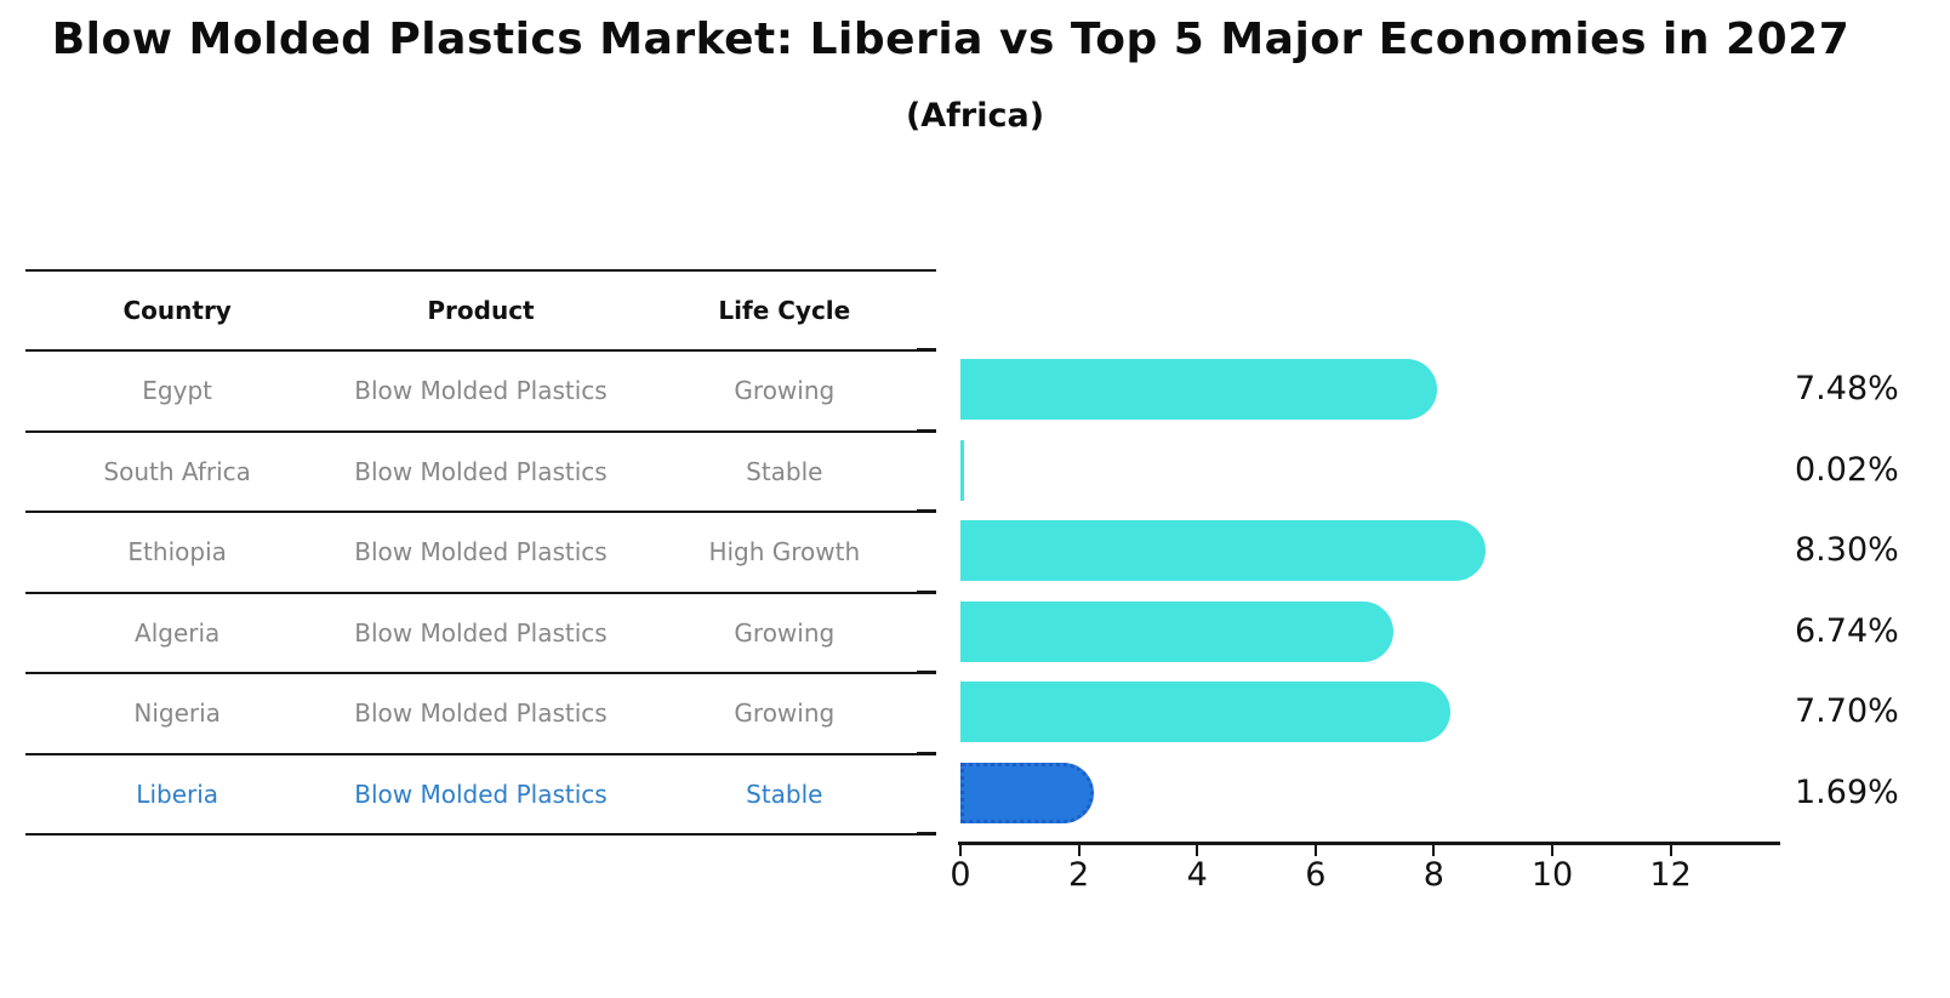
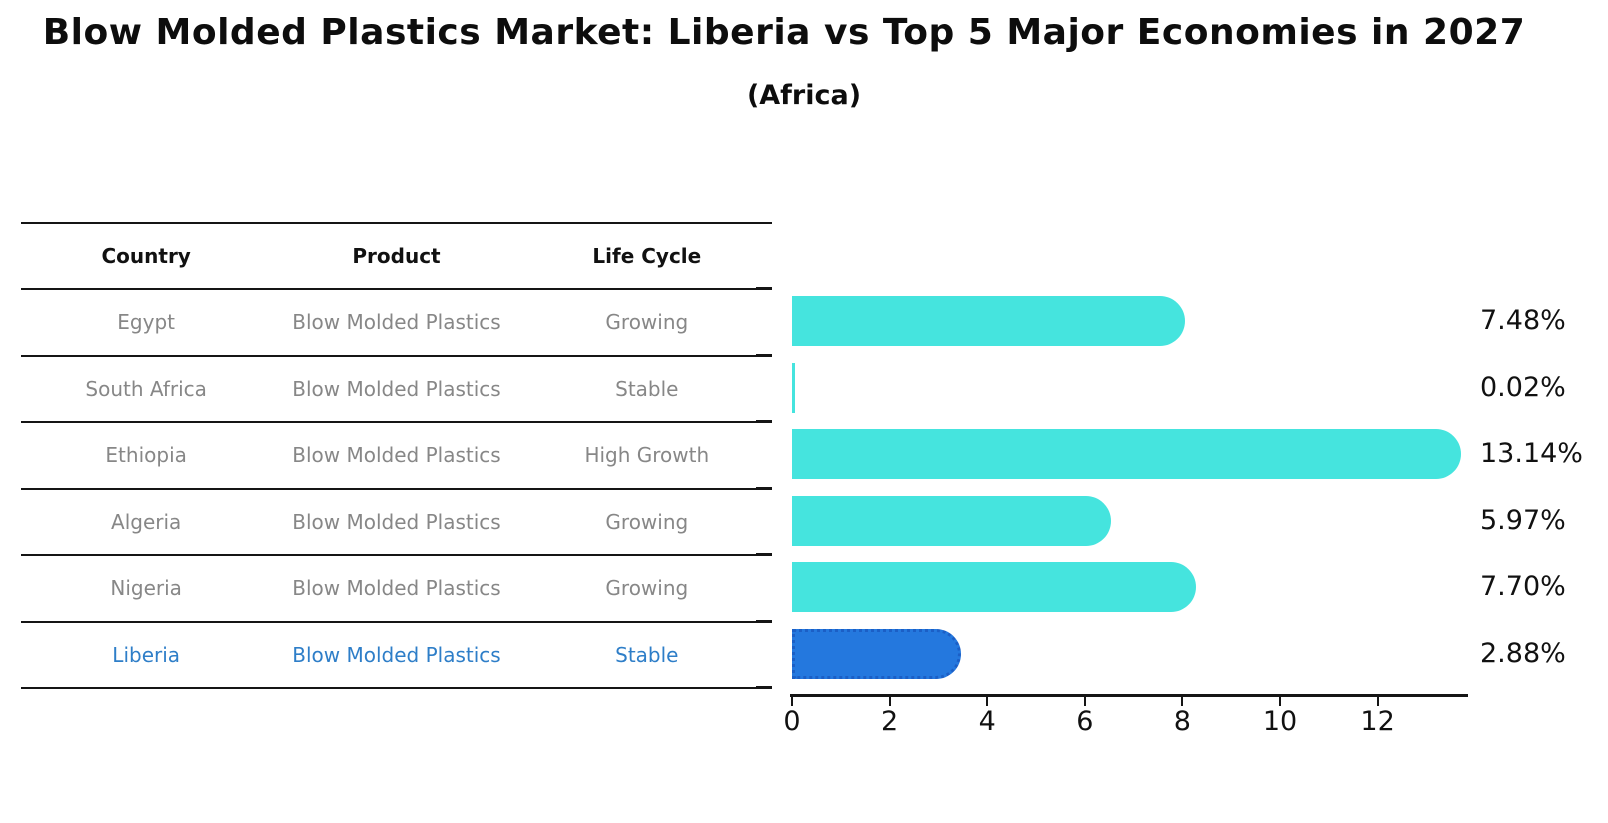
Ethiopia: 8.30% -> 13.14%
Algeria: 6.74% -> 5.97%
Liberia: 1.69% -> 2.88%
